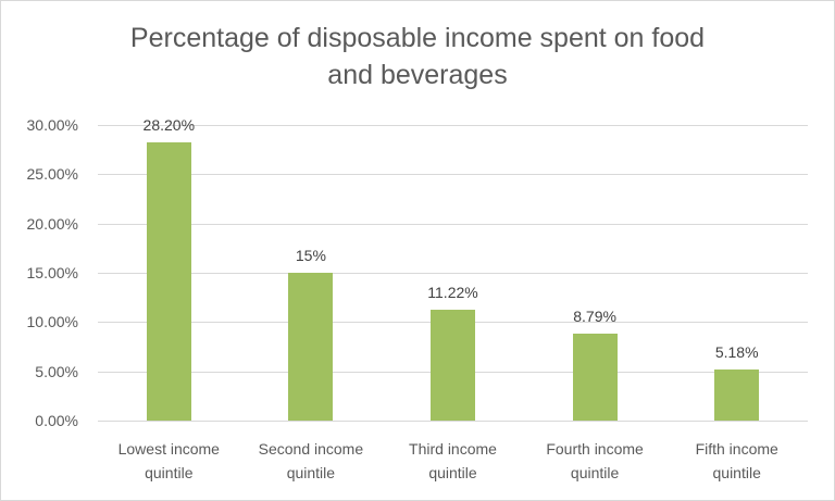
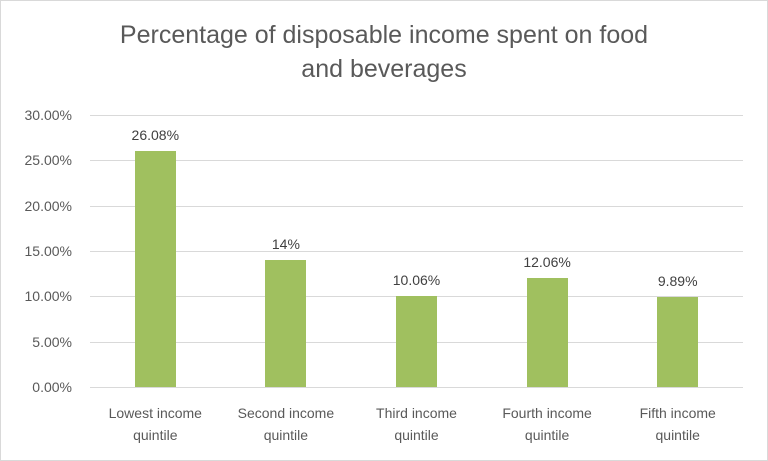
Lowest income quintile: 28.20% -> 26.08%
Second income quintile: 15% -> 14%
Third income quintile: 11.22% -> 10.06%
Fourth income quintile: 8.79% -> 12.06%
Fifth income quintile: 5.18% -> 9.89%
